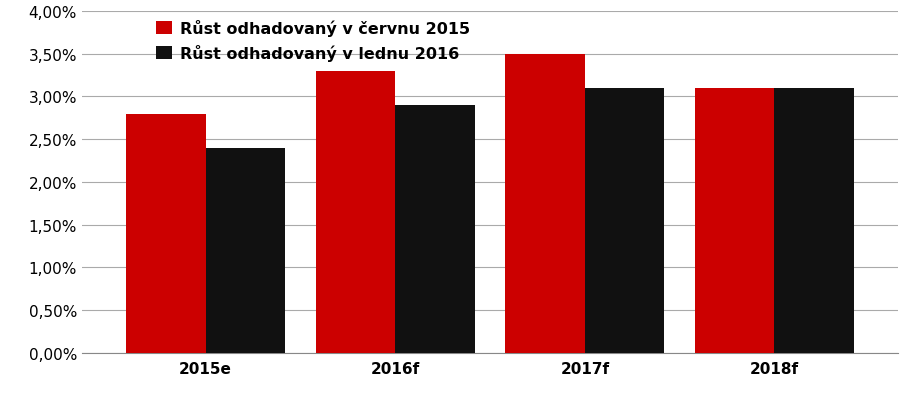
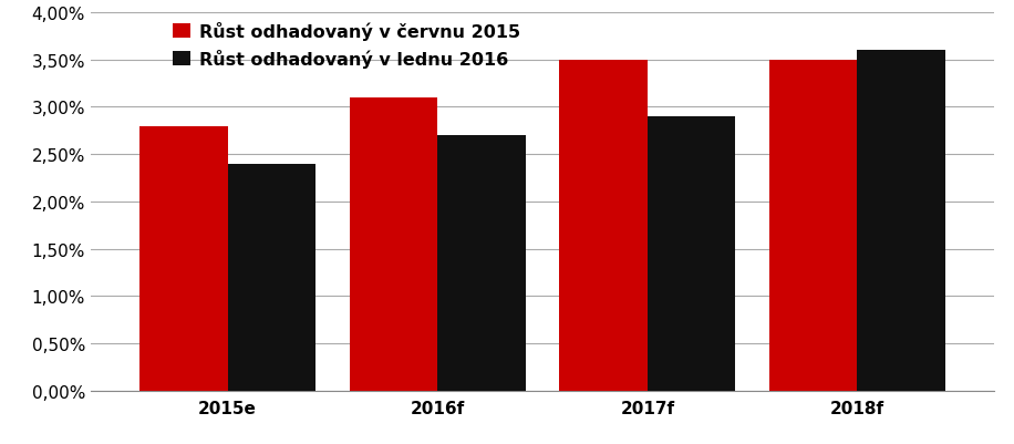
Růst odhadovaný v červnu 2015/2016f: 3,3% -> 3,1%
Růst odhadovaný v lednu 2016/2016f: 2,9% -> 2,7%
Růst odhadovaný v lednu 2016/2017f: 3,1% -> 2,9%
Růst odhadovaný v červnu 2015/2018f: 3,1% -> 3,5%
Růst odhadovaný v lednu 2016/2018f: 3,1% -> 3,6%
